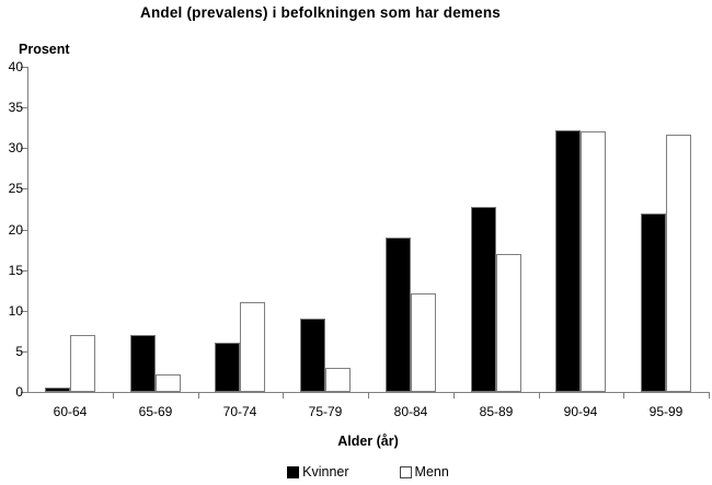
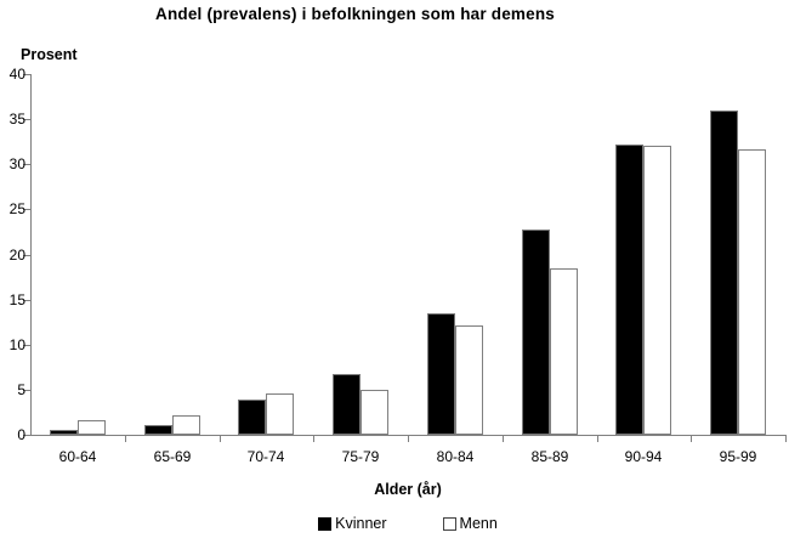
Menn/60-64: 7 -> 2
Kvinner/65-69: 7 -> 1
Kvinner/70-74: 6 -> 4
Menn/70-74: 11 -> 5
Kvinner/75-79: 9 -> 7
Menn/75-79: 3 -> 5
Kvinner/80-84: 19 -> 14
Menn/85-89: 17 -> 18
Kvinner/95-99: 22 -> 36
